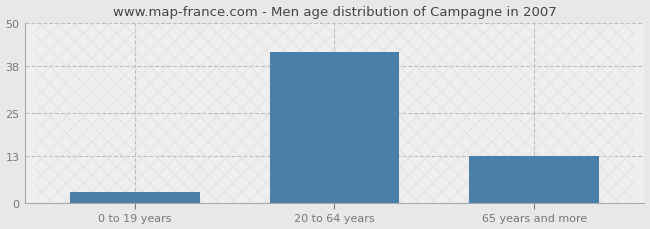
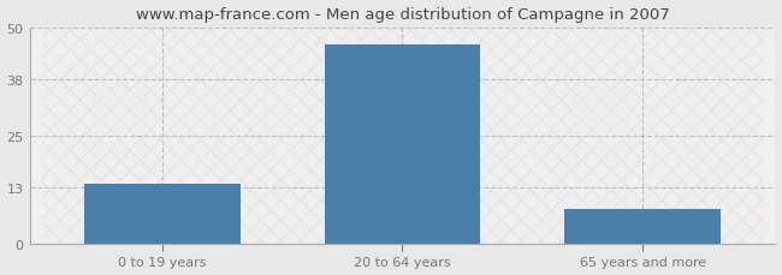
0 to 19 years: 3 -> 14
20 to 64 years: 42 -> 46
65 years and more: 13 -> 8
